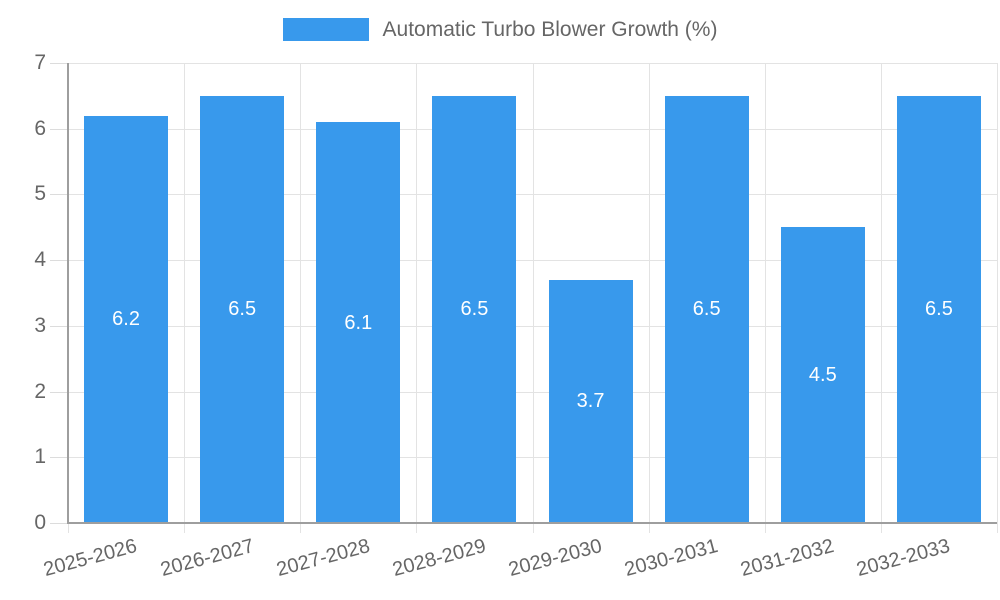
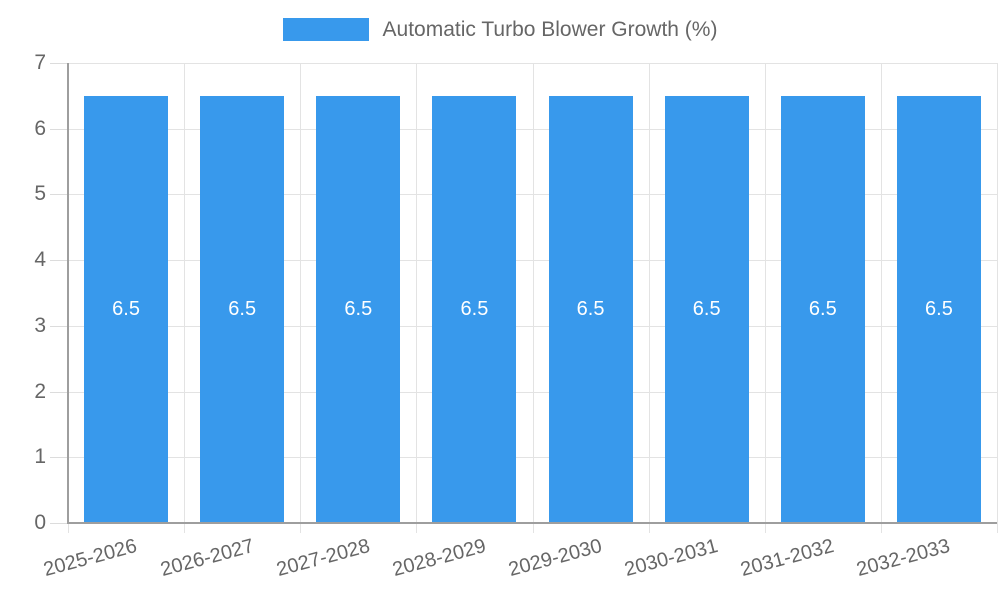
2025-2026: 6.2 -> 6.5
2027-2028: 6.1 -> 6.5
2029-2030: 3.7 -> 6.5
2031-2032: 4.5 -> 6.5
